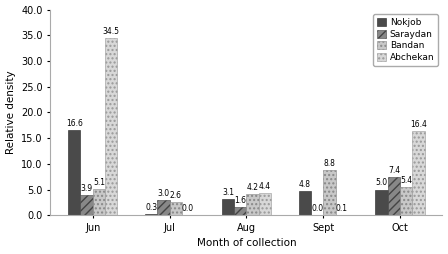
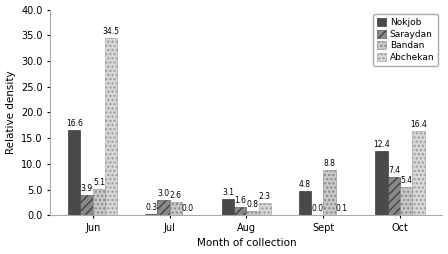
Bandan/Aug: 4.2 -> 0.8
Abchekan/Aug: 4.4 -> 2.3
Nokjob/Oct: 5.0 -> 12.4
